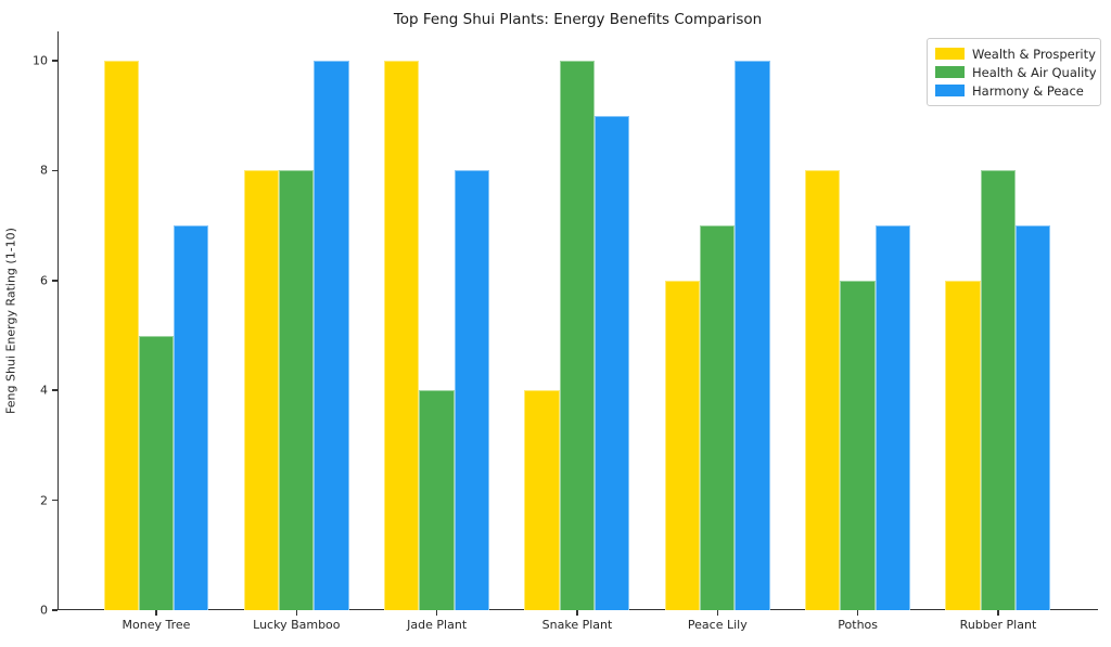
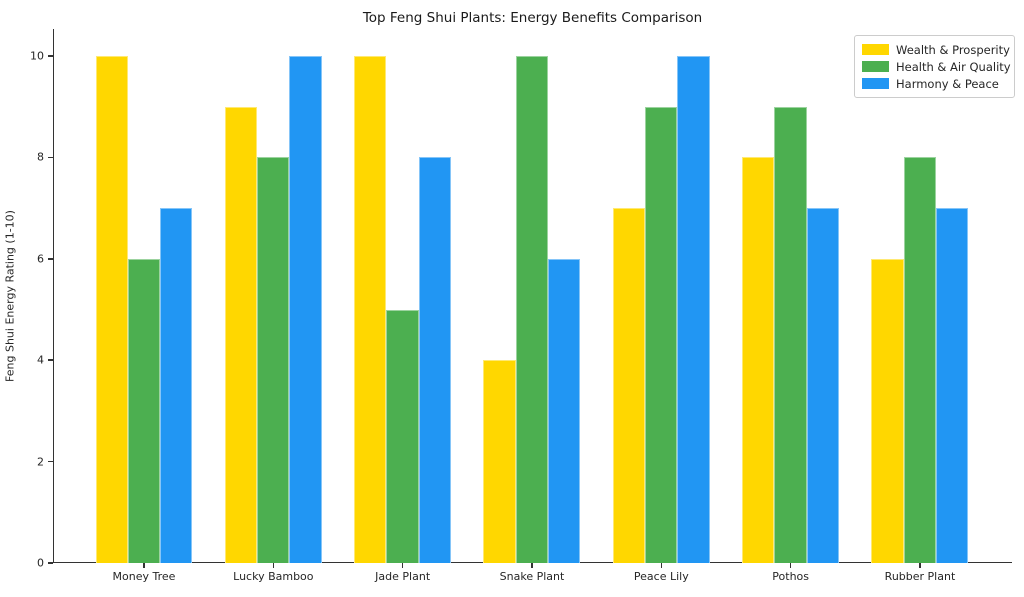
Health & Air Quality/Money Tree: 5 -> 6
Wealth & Prosperity/Lucky Bamboo: 8 -> 9
Health & Air Quality/Jade Plant: 4 -> 5
Harmony & Peace/Snake Plant: 9 -> 6
Wealth & Prosperity/Peace Lily: 6 -> 7
Health & Air Quality/Peace Lily: 7 -> 9
Health & Air Quality/Pothos: 6 -> 9
